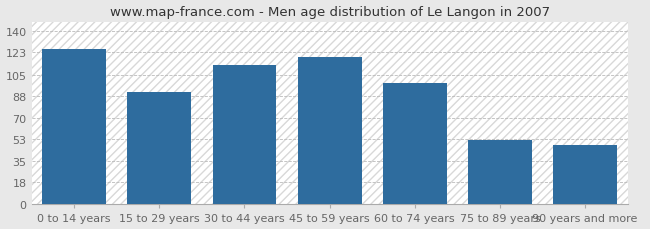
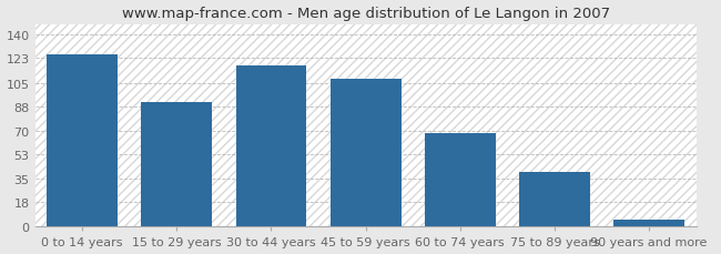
30 to 44 years: 113 -> 118
45 to 59 years: 119 -> 108
60 to 74 years: 98 -> 68
75 to 89 years: 52 -> 40
90 years and more: 48 -> 5
